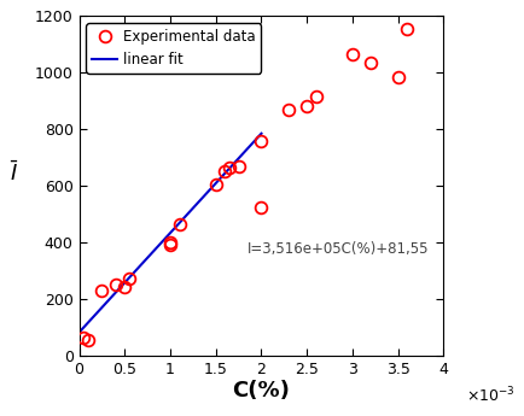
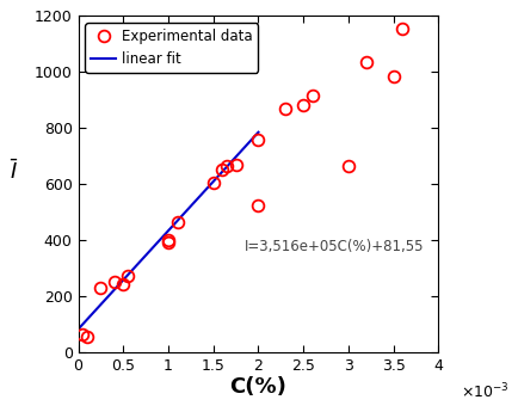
3: 1065 -> 665
